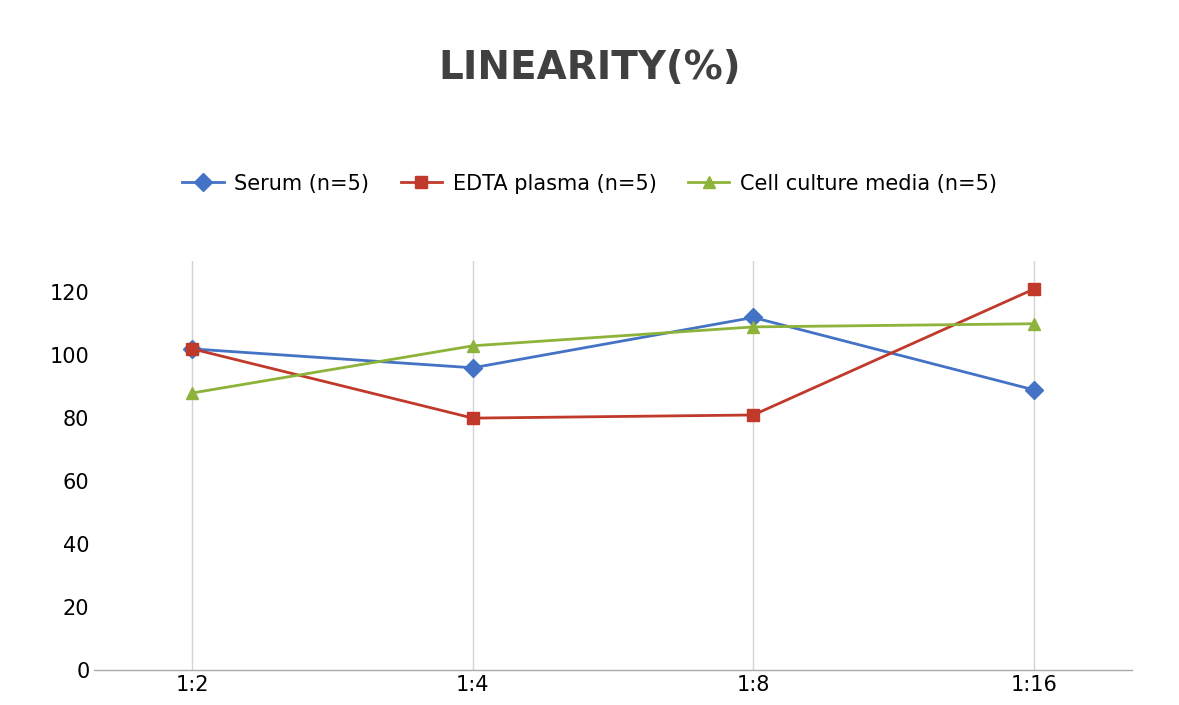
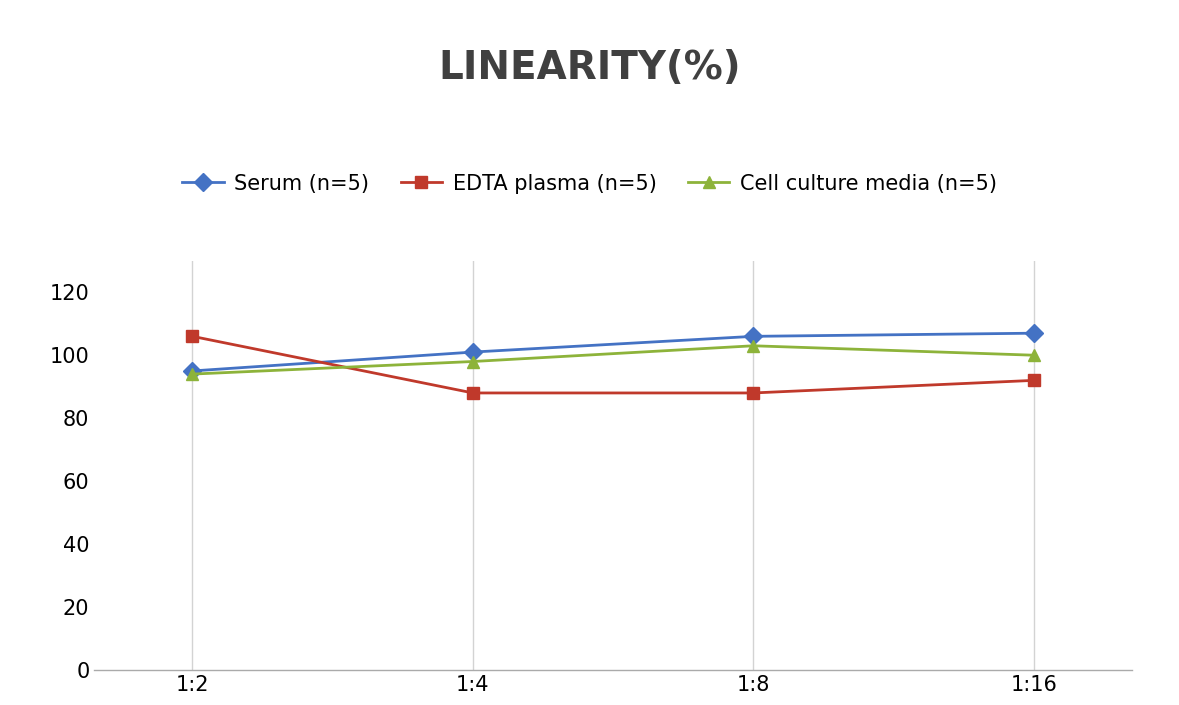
Serum (n=5)/1:2: 102 -> 95
EDTA plasma (n=5)/1:2: 102 -> 106
Cell culture media (n=5)/1:2: 88 -> 94
Serum (n=5)/1:4: 96 -> 101
EDTA plasma (n=5)/1:4: 80 -> 88
Cell culture media (n=5)/1:4: 103 -> 98
Serum (n=5)/1:8: 112 -> 106
EDTA plasma (n=5)/1:8: 81 -> 88
Cell culture media (n=5)/1:8: 109 -> 103
Serum (n=5)/1:16: 89 -> 107
EDTA plasma (n=5)/1:16: 121 -> 92
Cell culture media (n=5)/1:16: 110 -> 100
